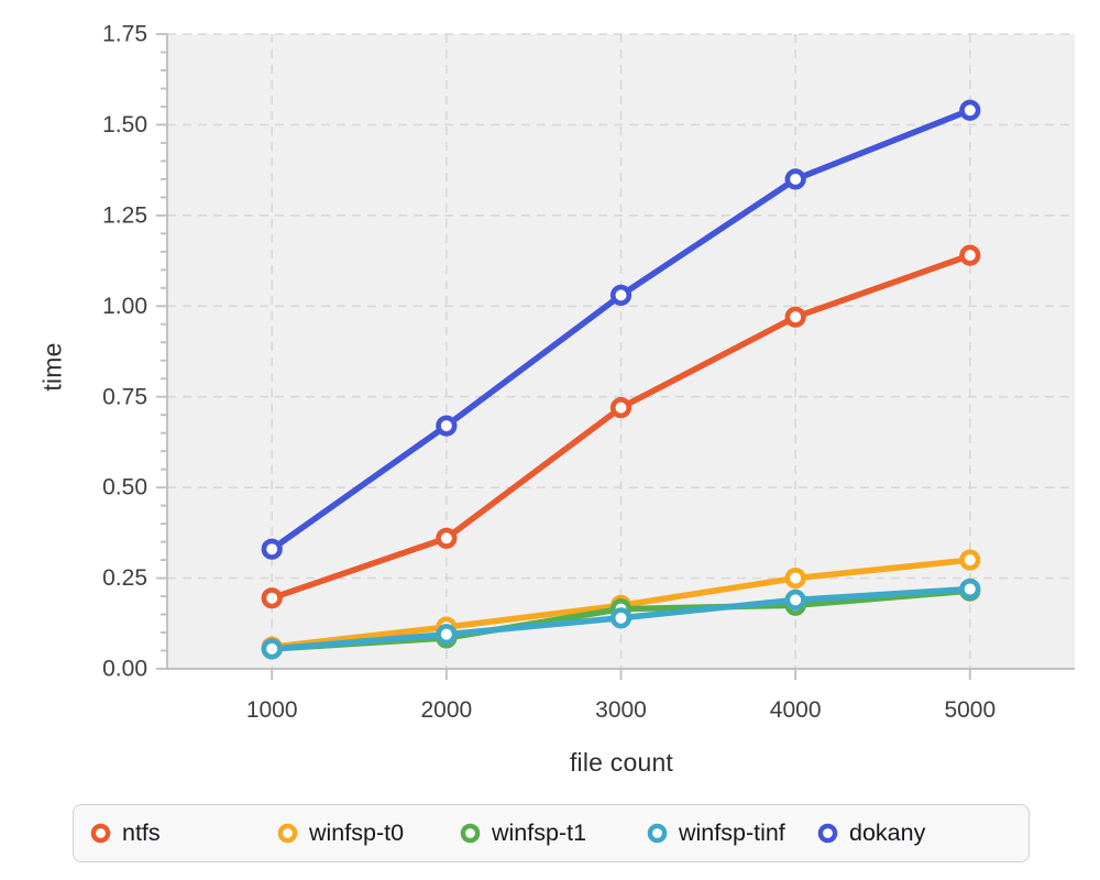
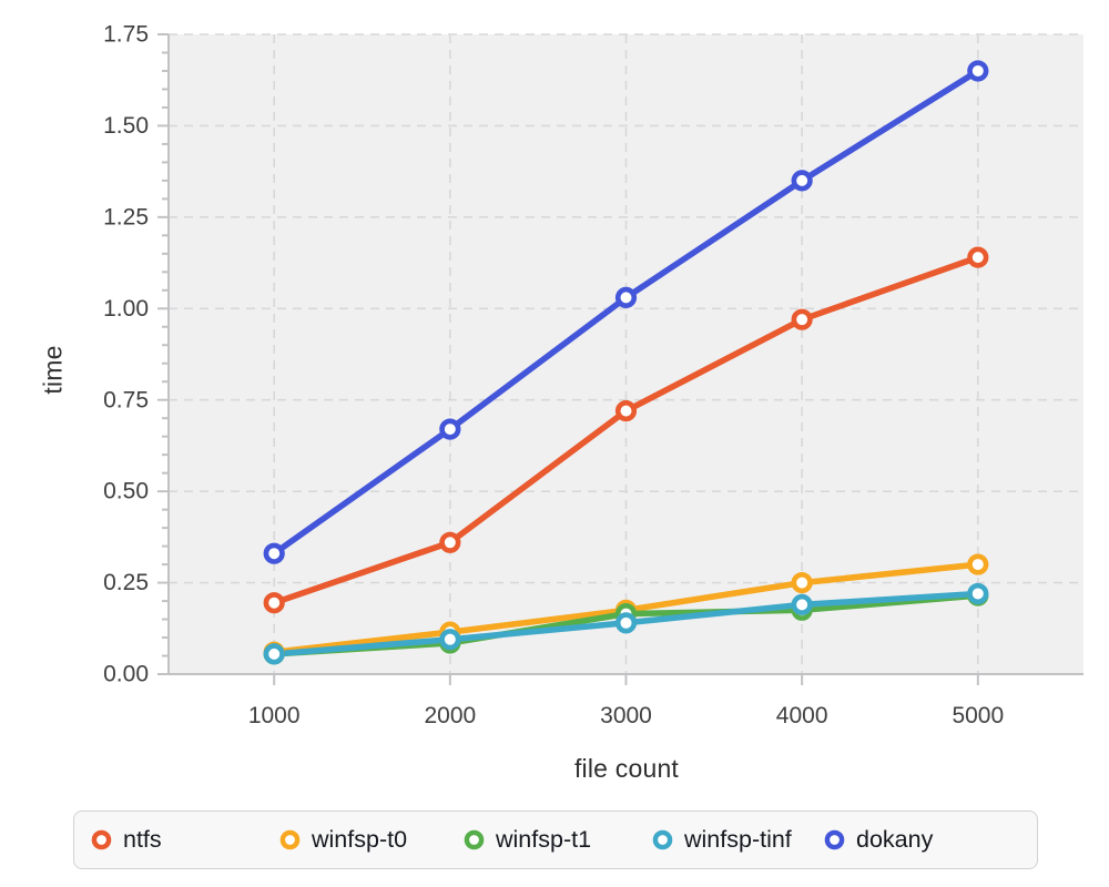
dokany/5000: 1.54 -> 1.65
